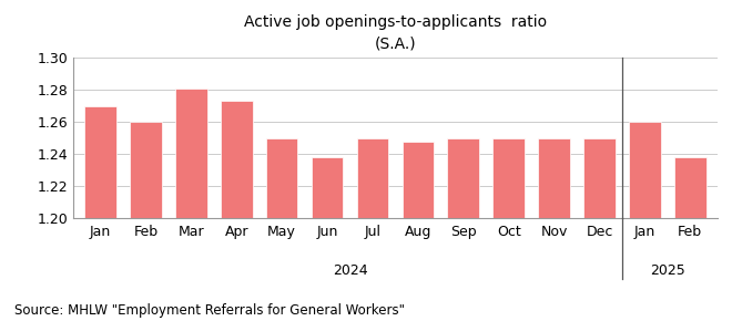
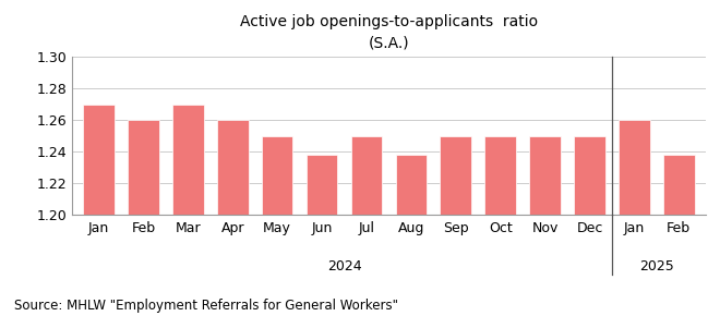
Mar: 1.281 -> 1.270
Apr: 1.273 -> 1.260
Aug: 1.248 -> 1.238
